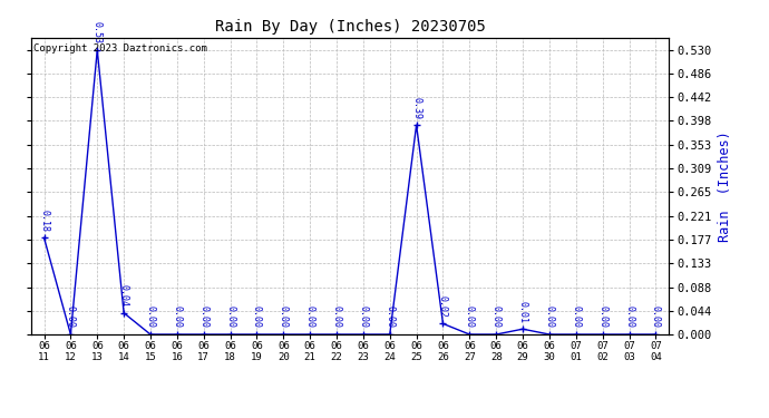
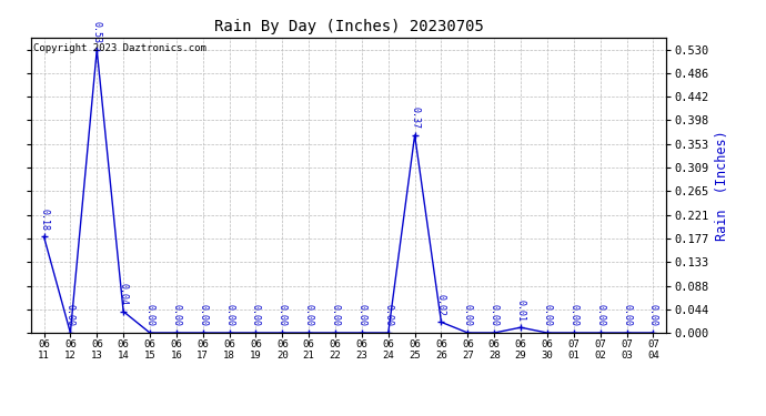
06 25: 0.39 -> 0.37
